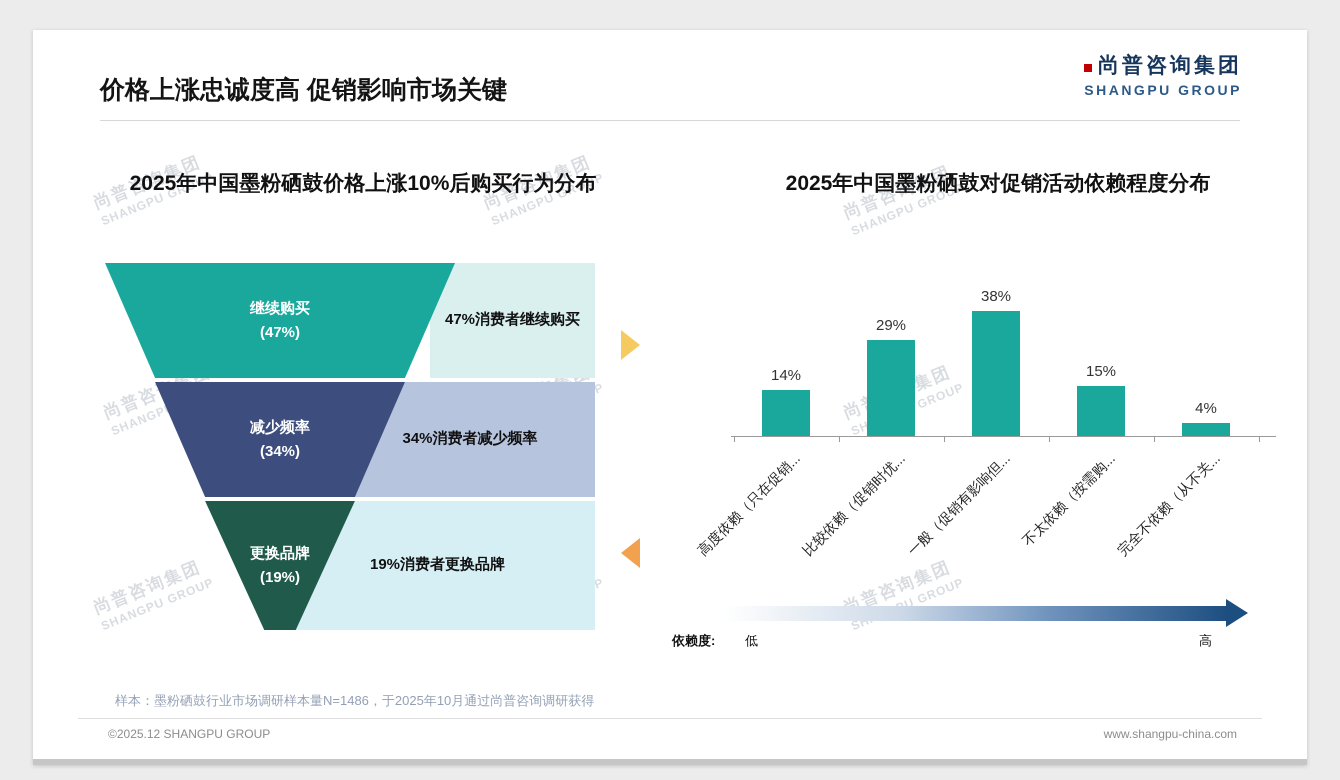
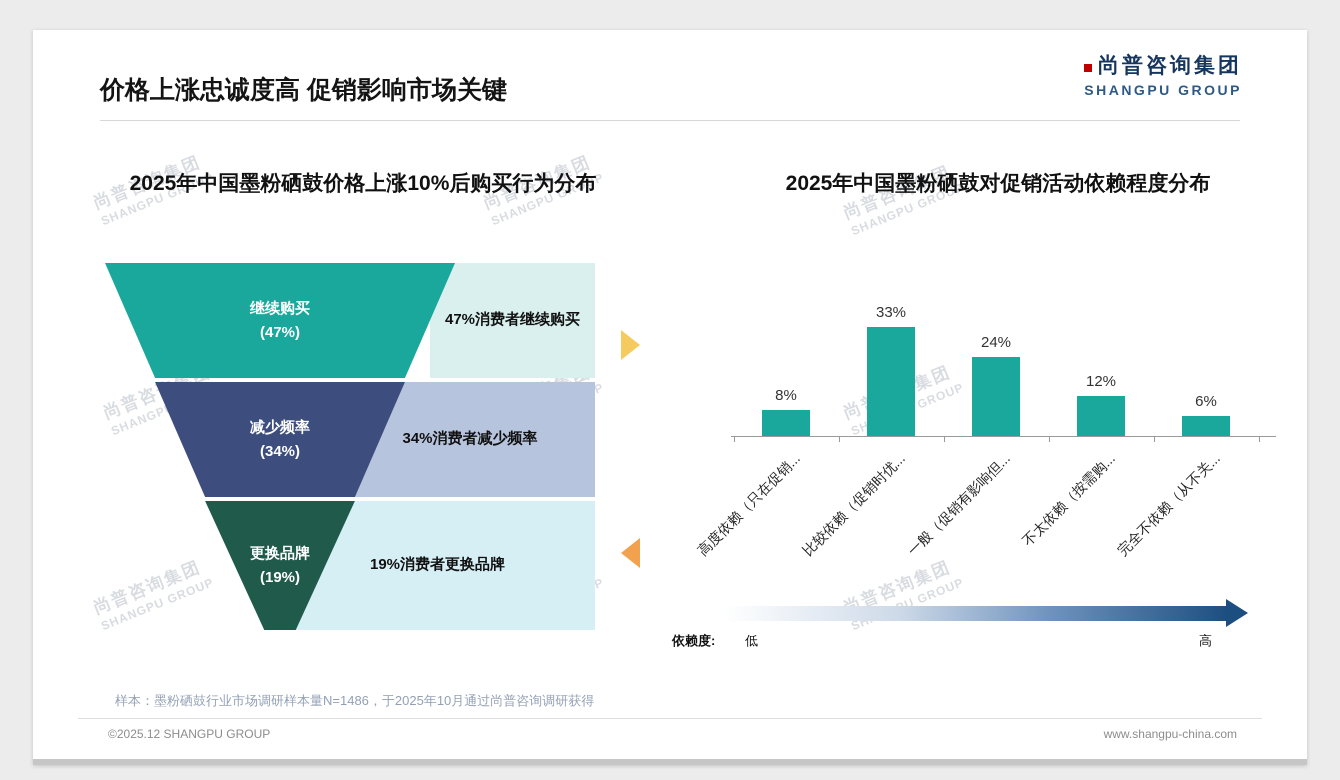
2025年中国墨粉硒鼓对促销活动依赖程度分布/高度依赖（只在促销...: 14% -> 8%
2025年中国墨粉硒鼓对促销活动依赖程度分布/比较依赖（促销时优...: 29% -> 33%
2025年中国墨粉硒鼓对促销活动依赖程度分布/一般（促销有影响但...: 38% -> 24%
2025年中国墨粉硒鼓对促销活动依赖程度分布/不太依赖（按需购...: 15% -> 12%
2025年中国墨粉硒鼓对促销活动依赖程度分布/完全不依赖（从不关...: 4% -> 6%
